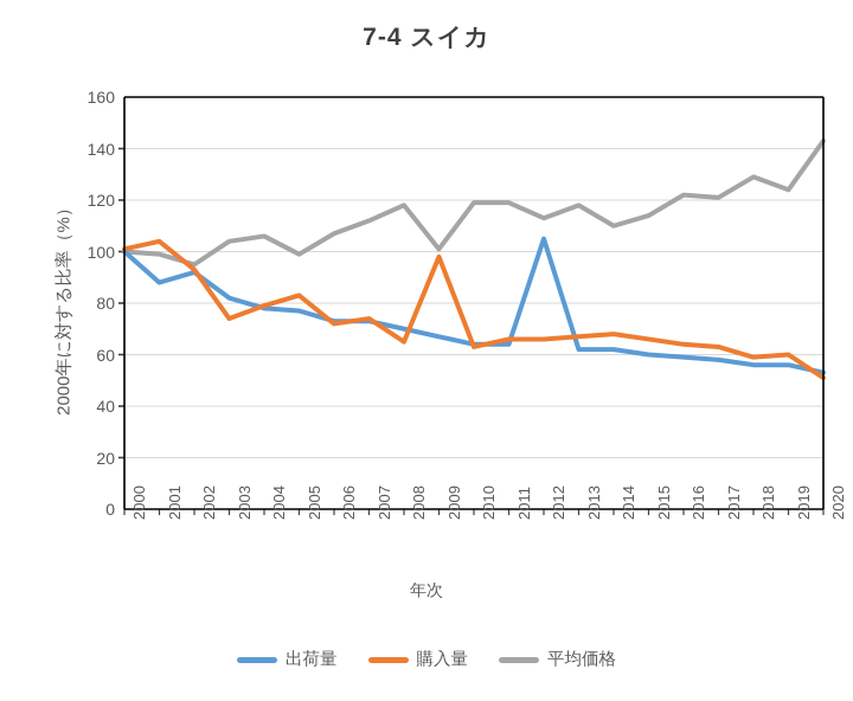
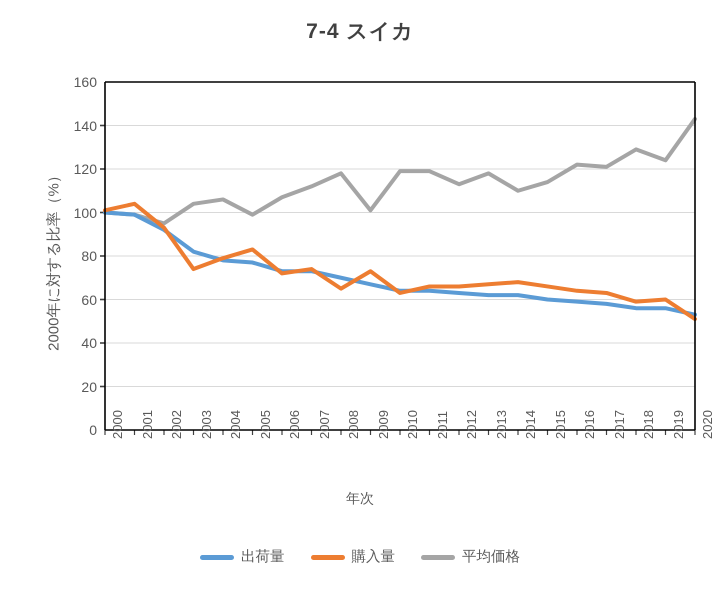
出荷量/2001: 88 -> 99
購入量/2009: 98 -> 73
出荷量/2012: 105 -> 63
